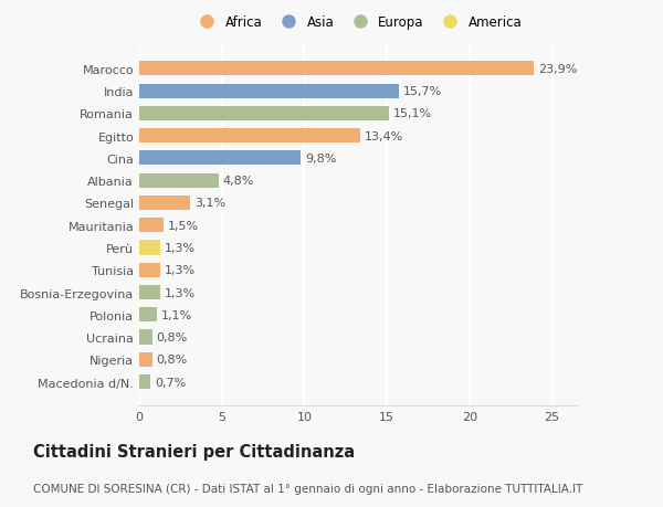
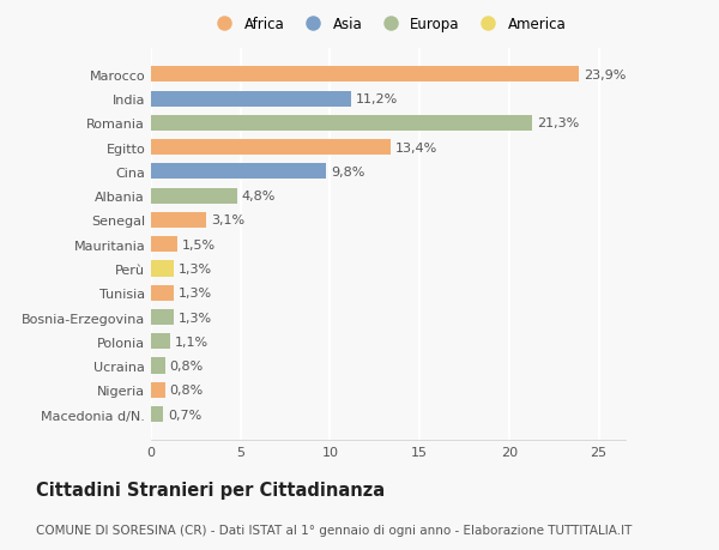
India: 15,7% -> 11,2%
Romania: 15,1% -> 21,3%
